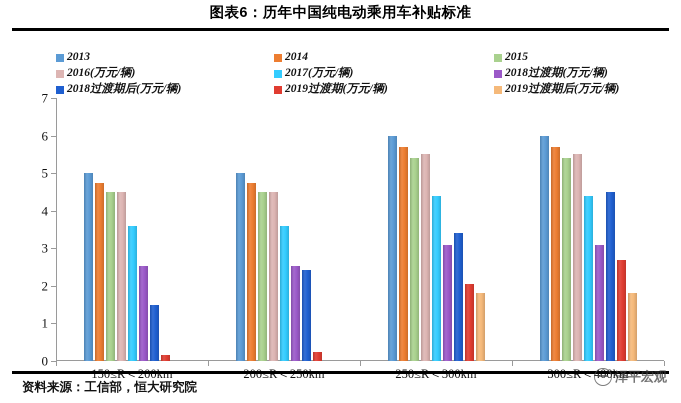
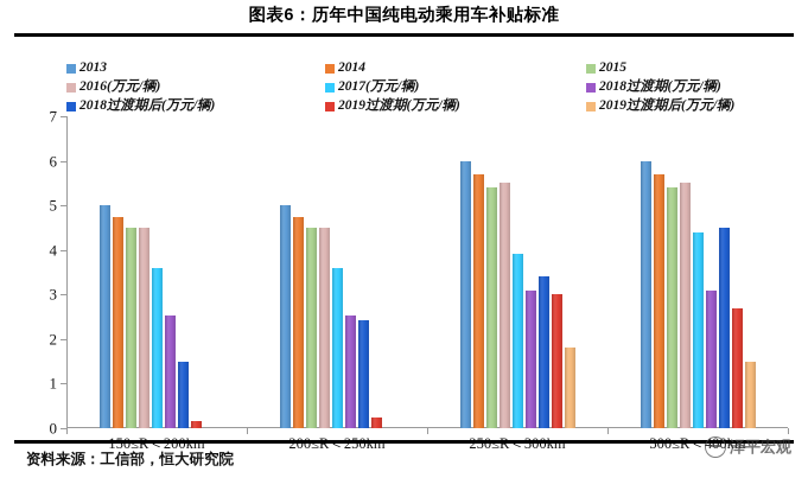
2017(万元/辆)/250≤R＜300km: 4.4 -> 3.9
2019过渡期(万元/辆)/250≤R＜300km: 2.0 -> 3.0
2019过渡期后(万元/辆)/300≤R＜400km: 1.8 -> 1.5
